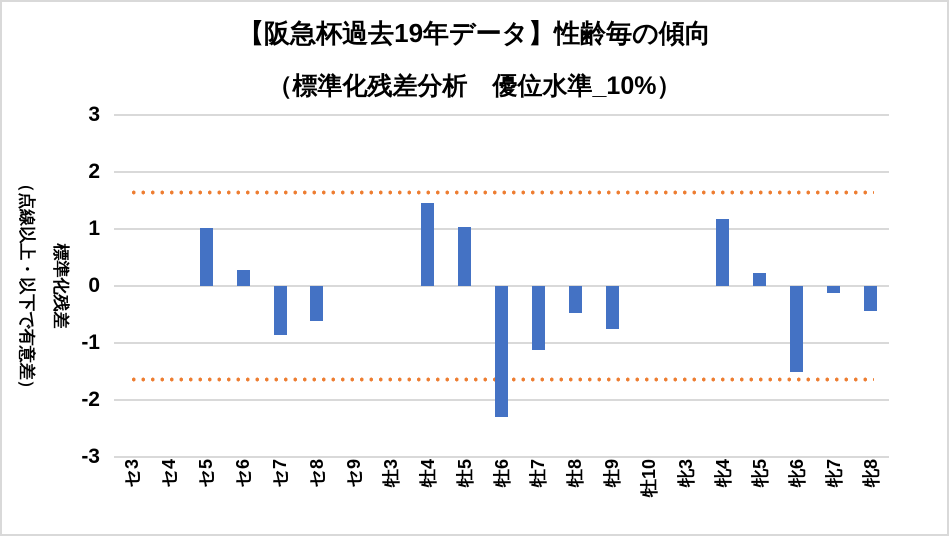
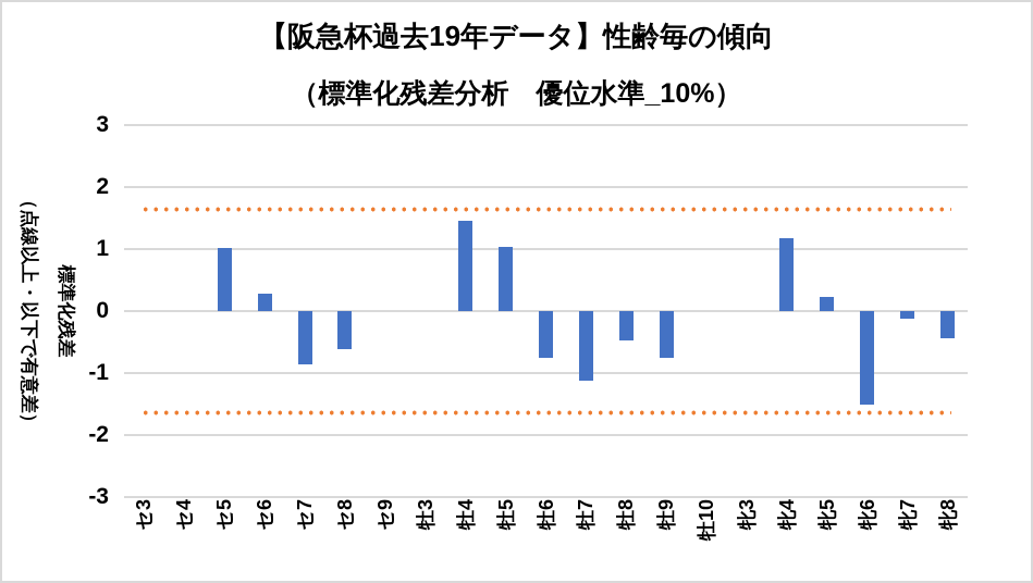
牡6: -2.3 -> -0.8
